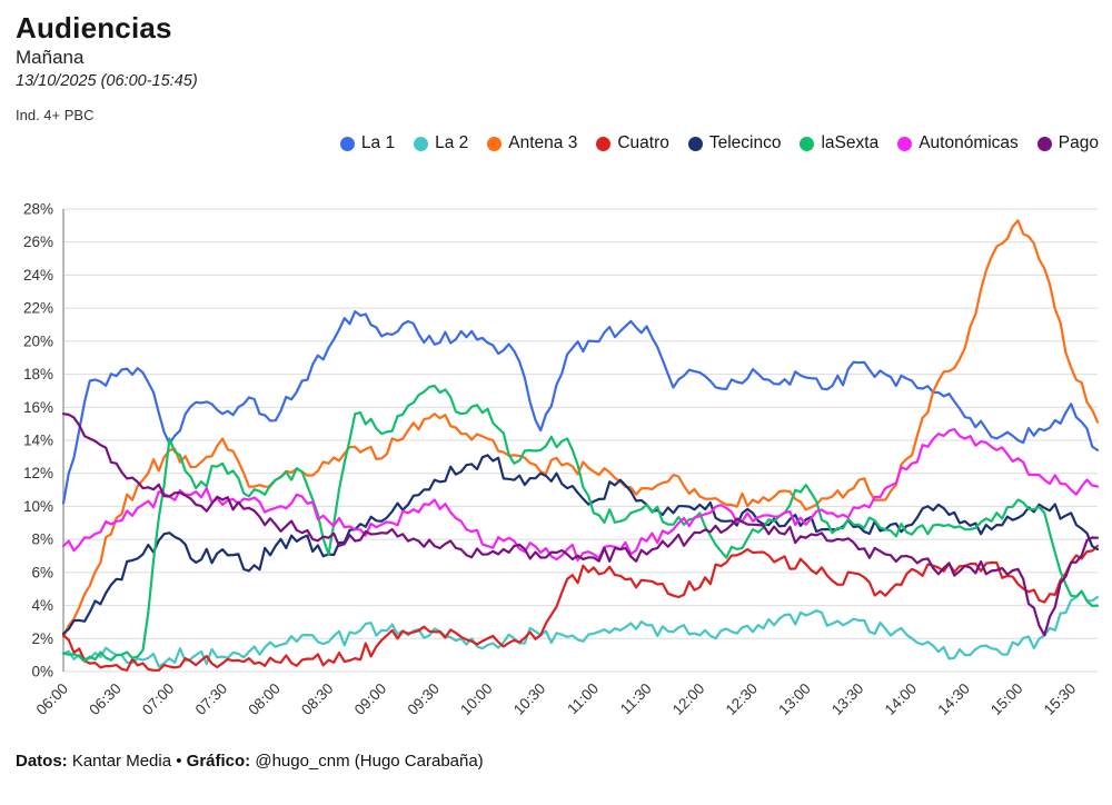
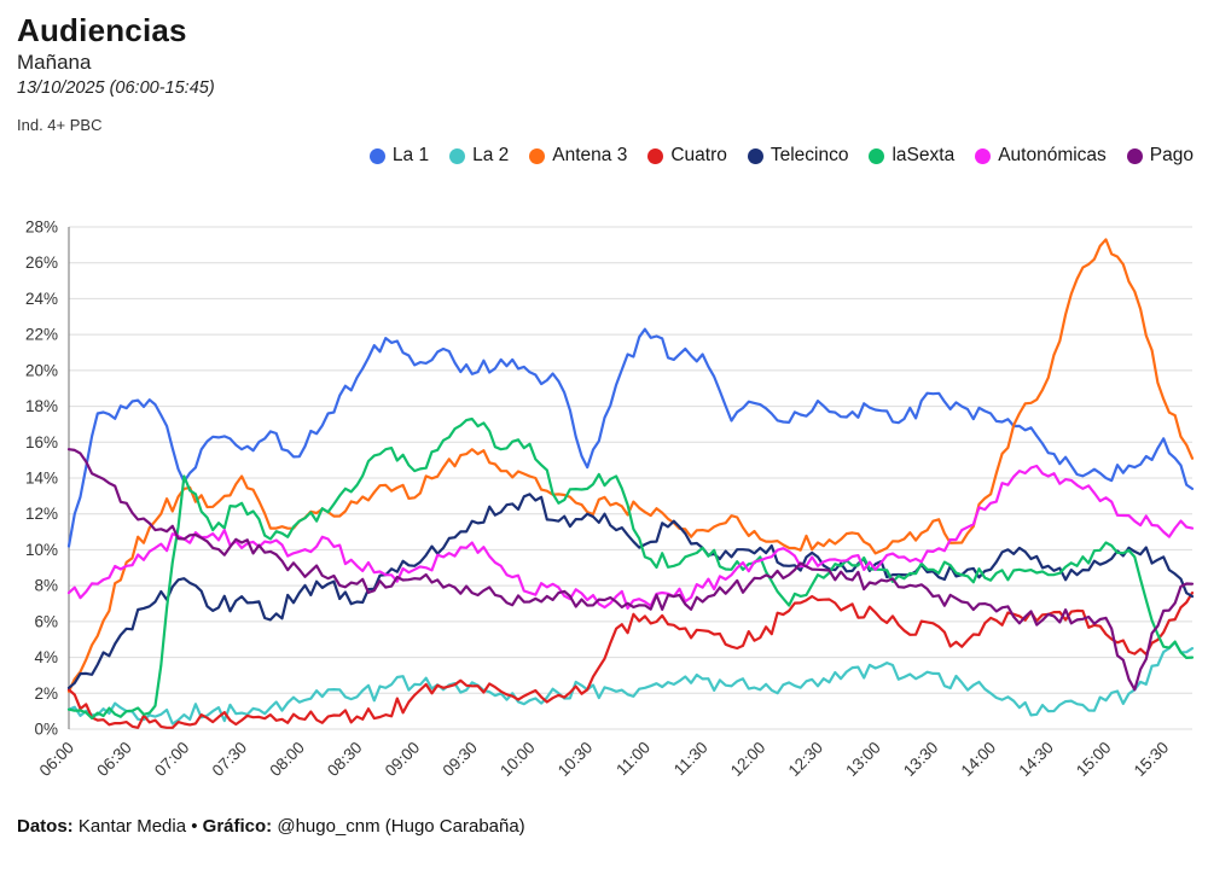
laSexta/08:30: 7.1% -> 13.6%
La 1/11:00: 20.0% -> 22.3%
laSexta/13:00: 11.3% -> 8.9%
Cuatro/15:30: 6.6% -> 5.4%
